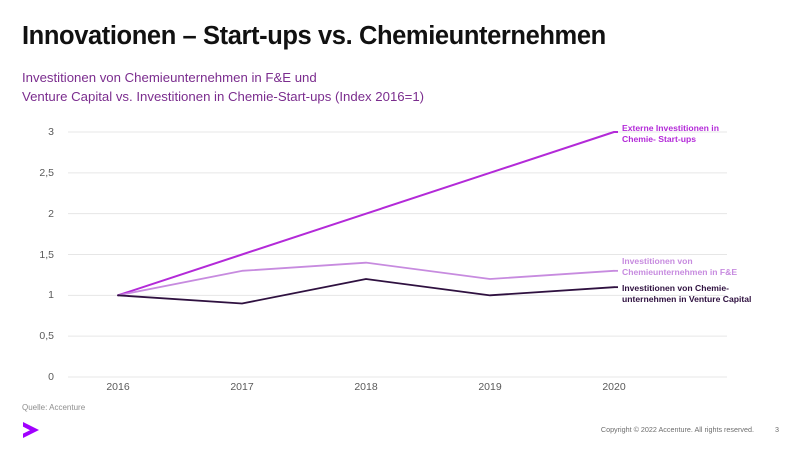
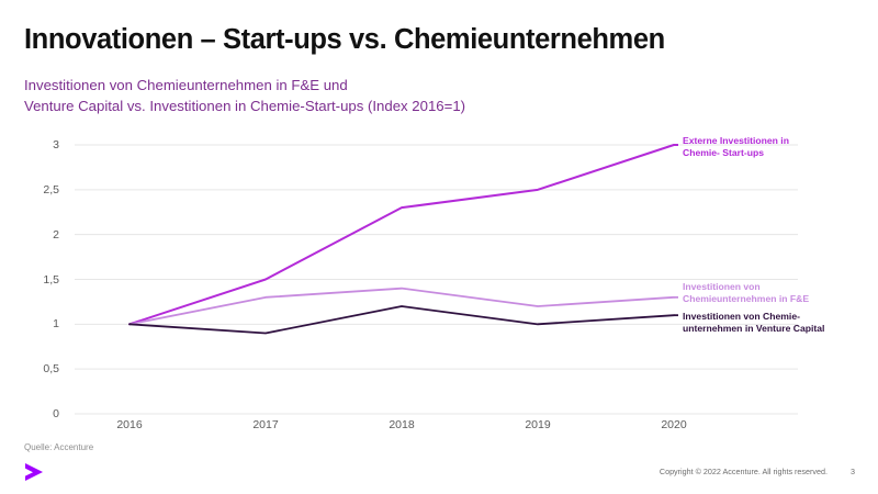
Externe Investitionen in Chemie- Start-ups/2018: 2.0 -> 2.3
